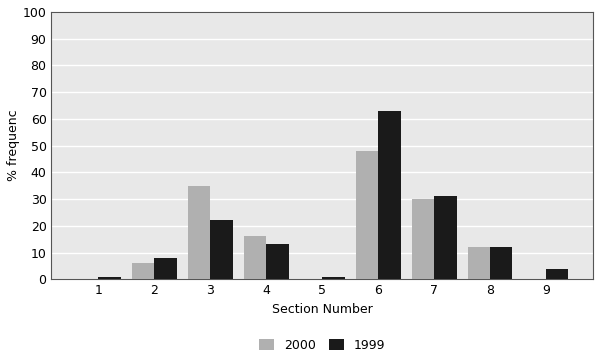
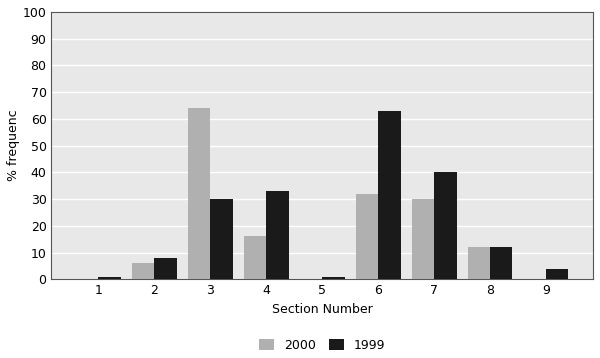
2000/3: 35 -> 64
1999/3: 22 -> 30
1999/4: 13 -> 33
2000/6: 48 -> 32
1999/7: 31 -> 40
